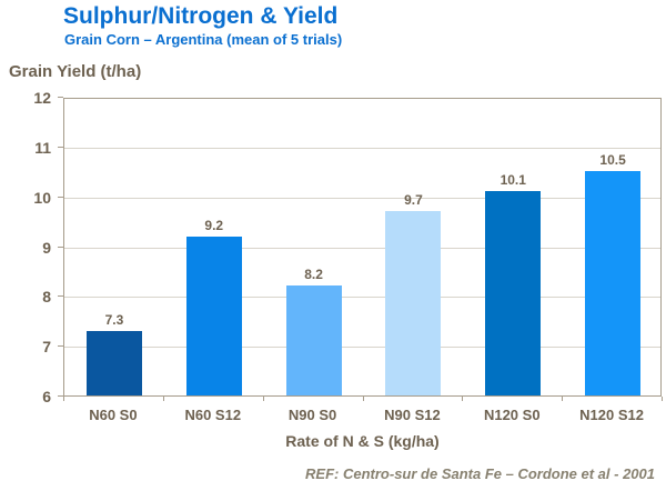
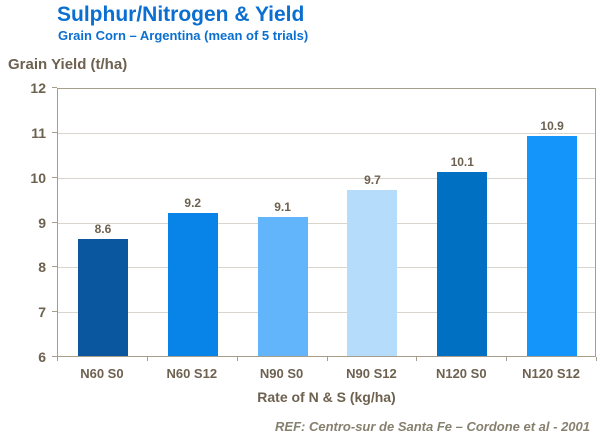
N60 S0: 7.3 -> 8.6
N90 S0: 8.2 -> 9.1
N120 S12: 10.5 -> 10.9
